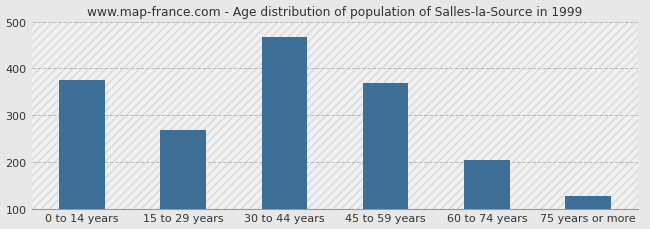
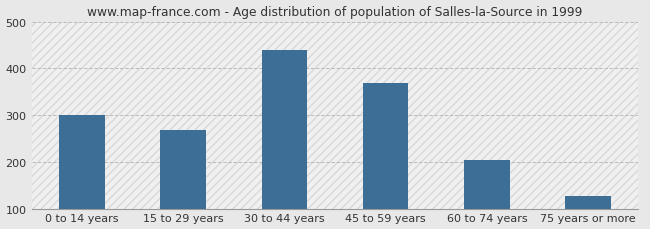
0 to 14 years: 375 -> 300
30 to 44 years: 466 -> 440
